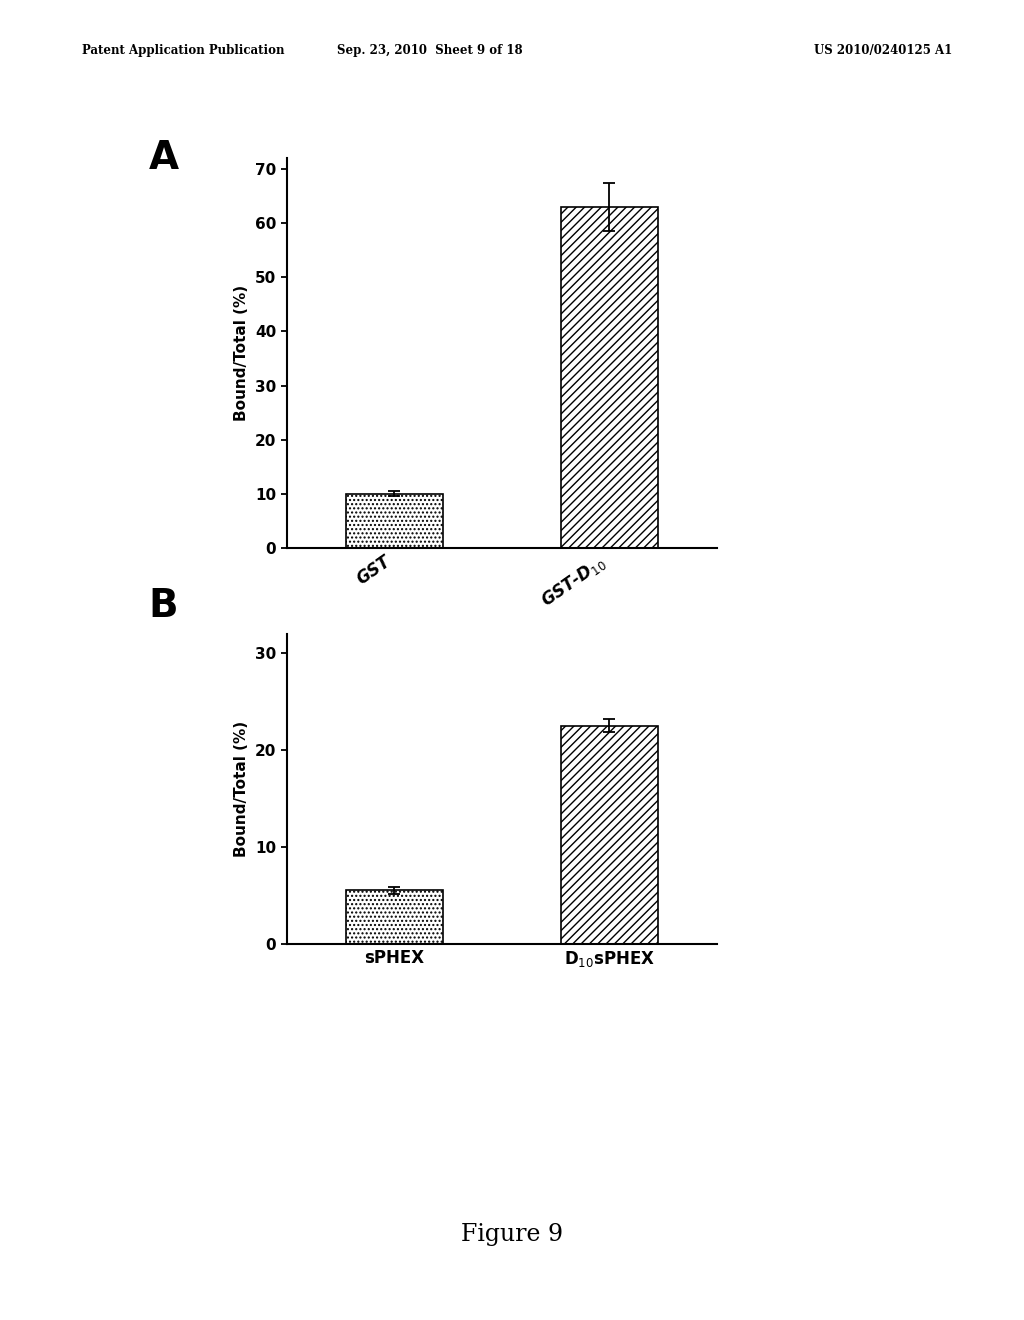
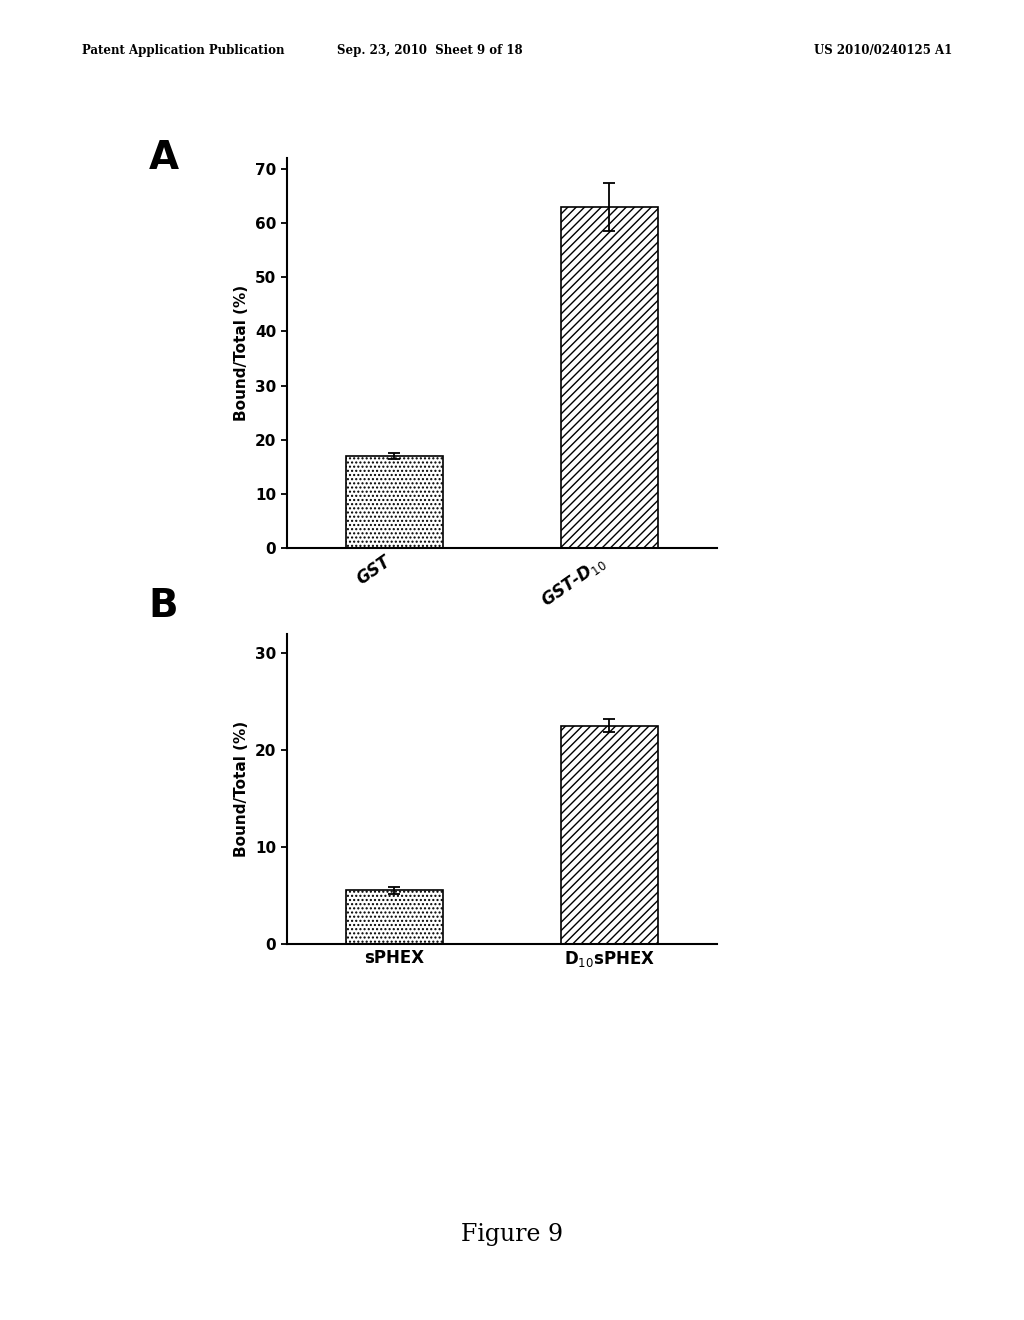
GST: 10 -> 17
